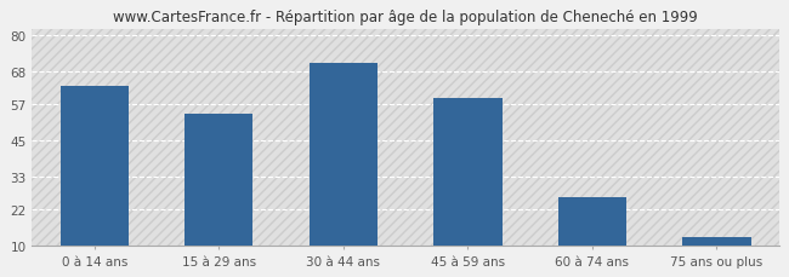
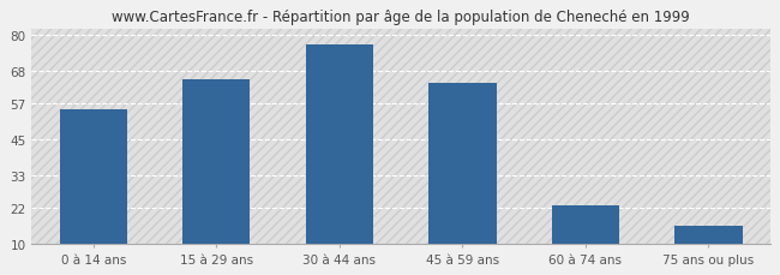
0 à 14 ans: 63 -> 55
15 à 29 ans: 54 -> 65
30 à 44 ans: 71 -> 77
45 à 59 ans: 59 -> 64
60 à 74 ans: 26 -> 23
75 ans ou plus: 13 -> 16
